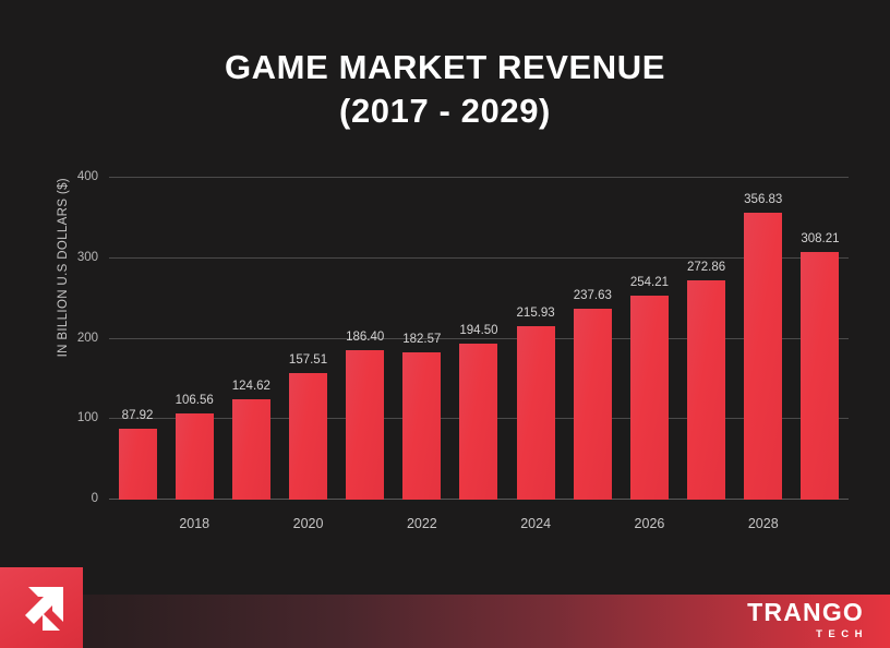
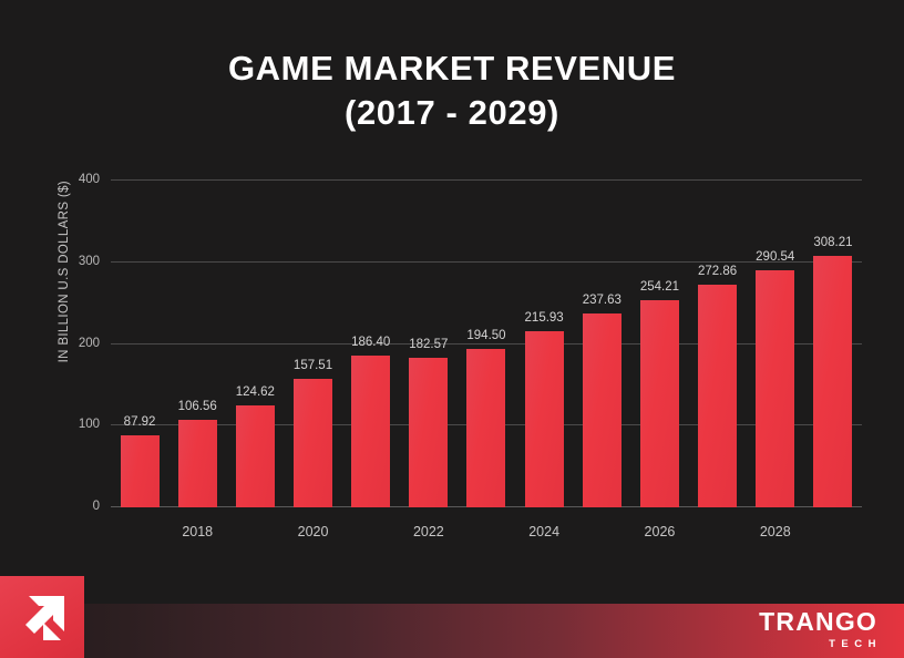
2028: 356.83 -> 290.54
